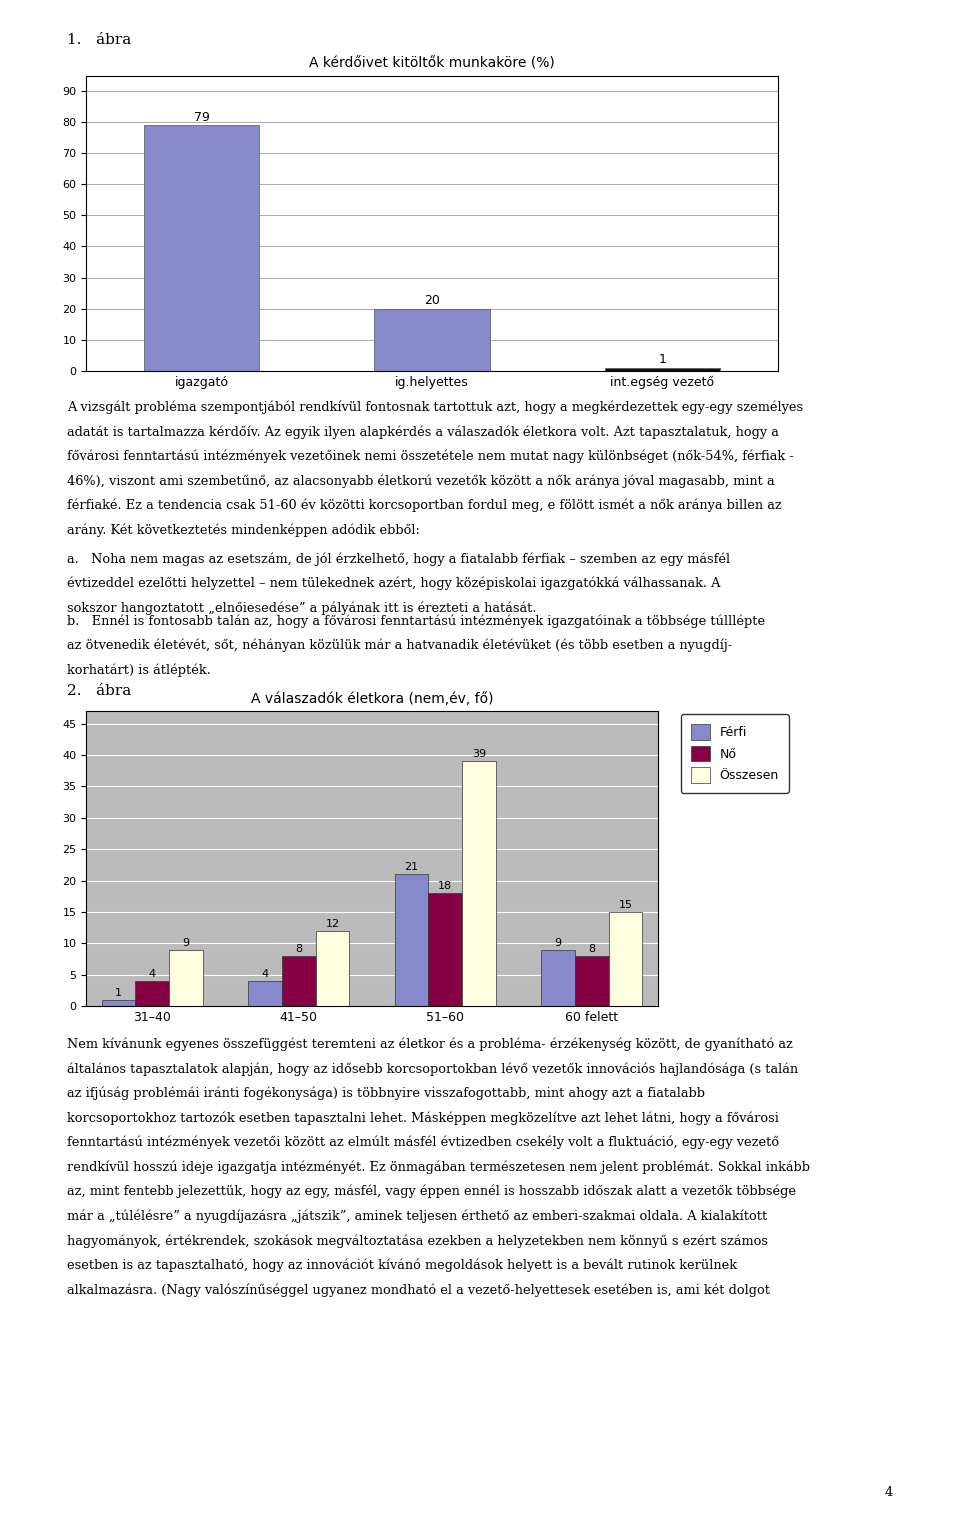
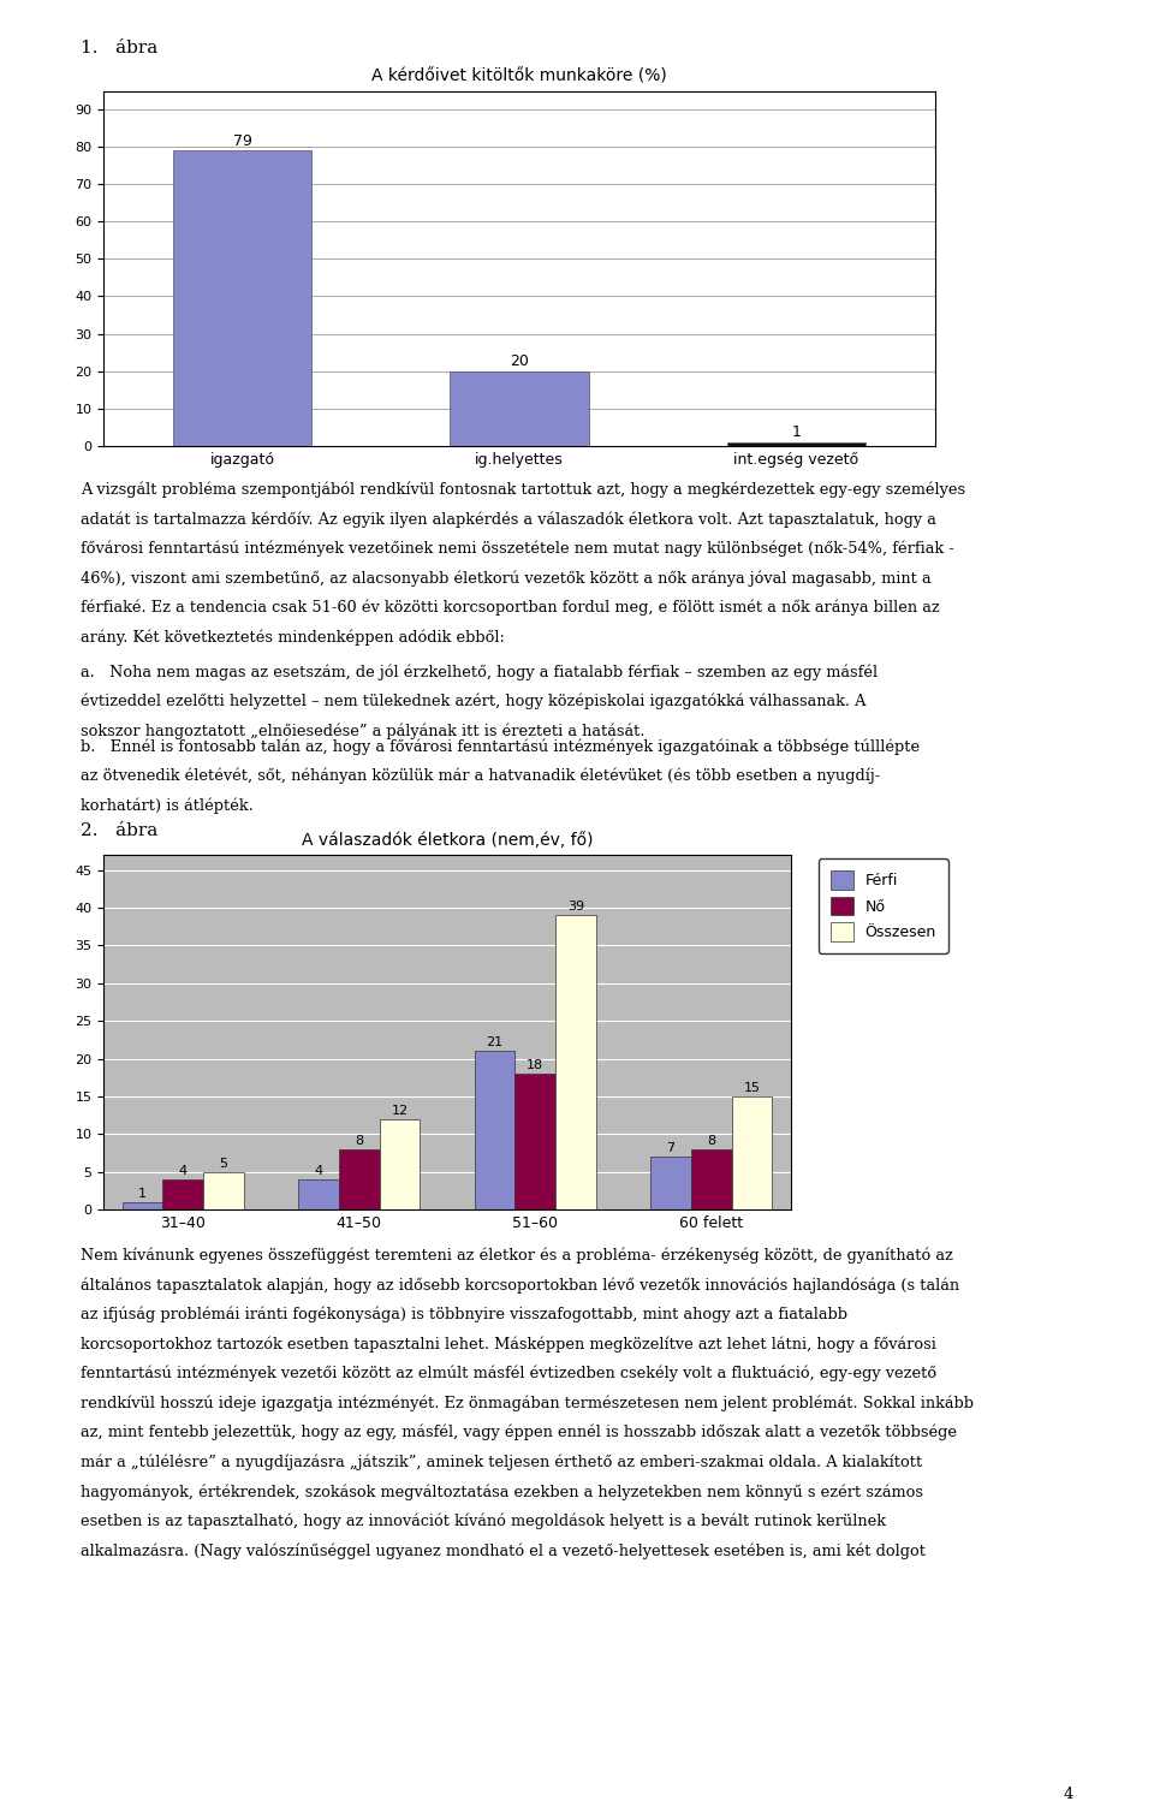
A válaszadók életkora (nem,év, fő)/Összesen/31–40: 9 -> 5
A válaszadók életkora (nem,év, fő)/Férfi/60 felett: 9 -> 7
